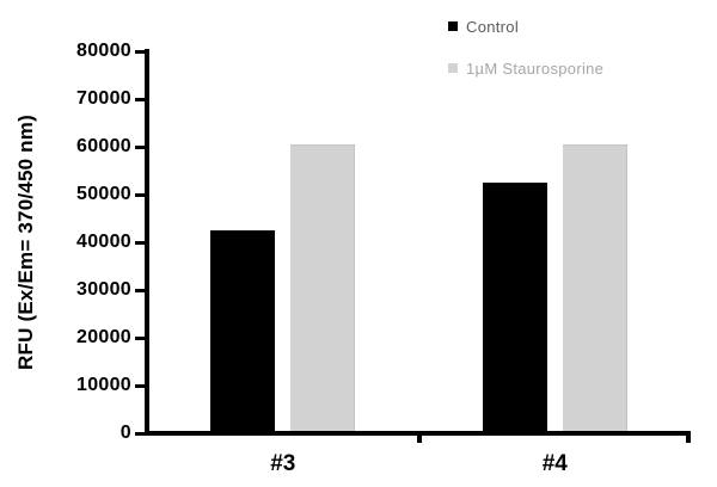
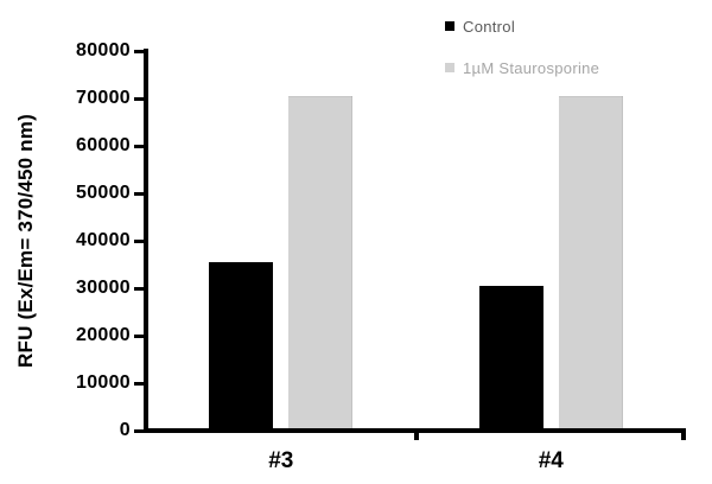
Control/#3: 42000 -> 35000
1µM Staurosporine/#3: 60000 -> 70000
Control/#4: 52000 -> 30000
1µM Staurosporine/#4: 60000 -> 70000
